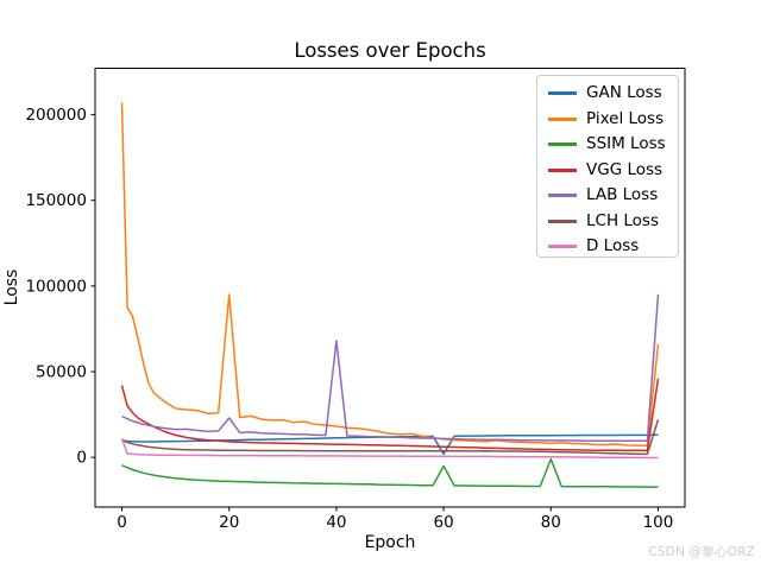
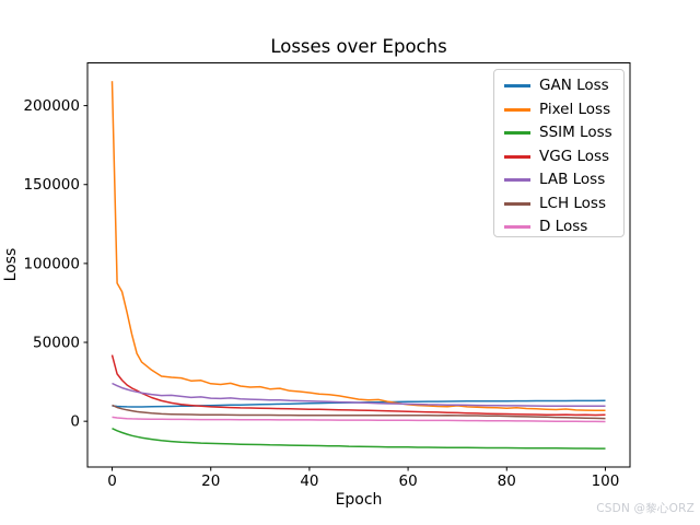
Pixel Loss/0: 207000 -> 216000
D Loss/0: 11000 -> 3000
Pixel Loss/20: 95000 -> 24000
LAB Loss/20: 23000 -> 15000
LAB Loss/40: 68000 -> 13000
GAN Loss/60: 2000 -> 12000
SSIM Loss/60: -5000 -> -16000
SSIM Loss/80: -1000 -> -17000
Pixel Loss/100: 66000 -> 7000
VGG Loss/100: 46000 -> 4000
LAB Loss/100: 95000 -> 10000
LCH Loss/100: 22000 -> 2000
